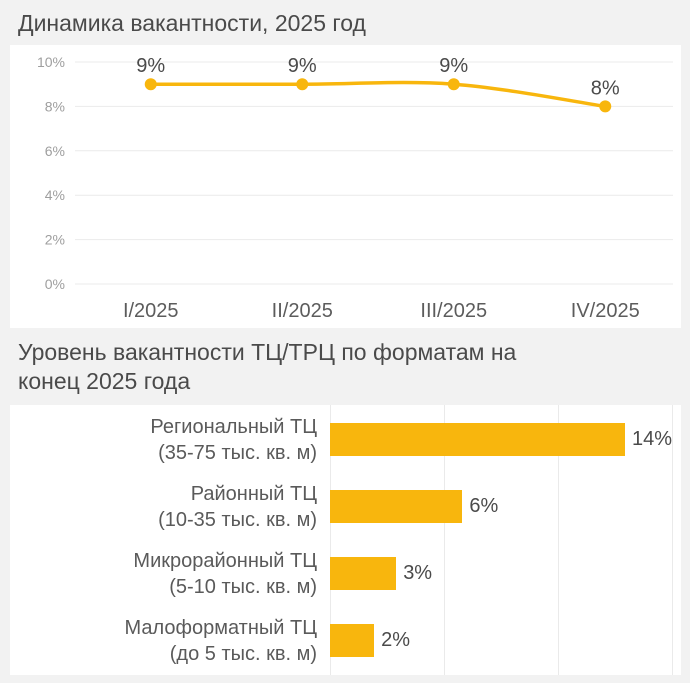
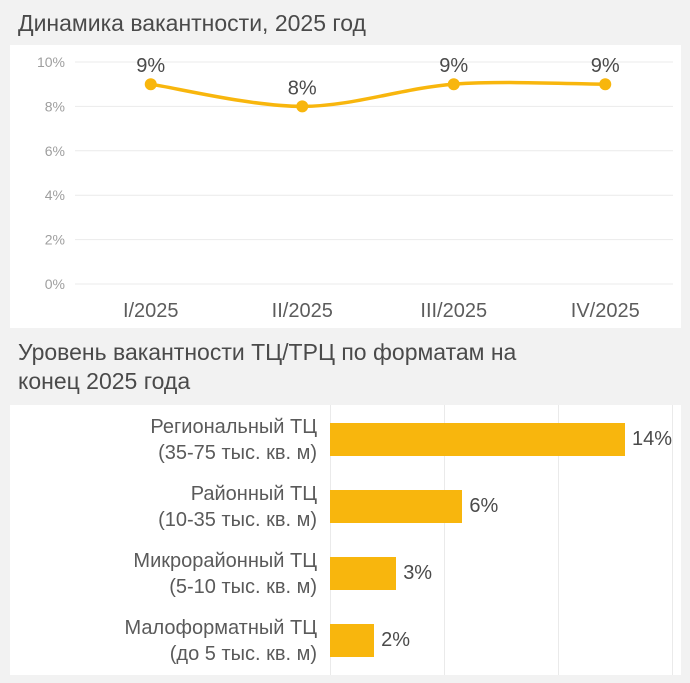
Динамика вакантности, 2025 год/II/2025: 9% -> 8%
Динамика вакантности, 2025 год/IV/2025: 8% -> 9%
